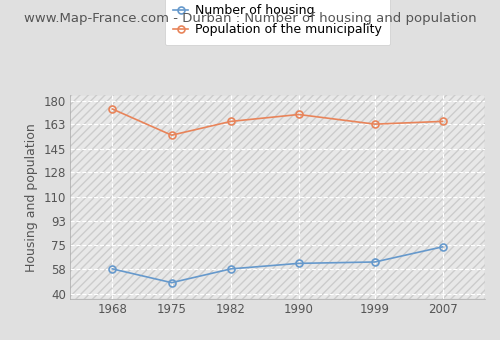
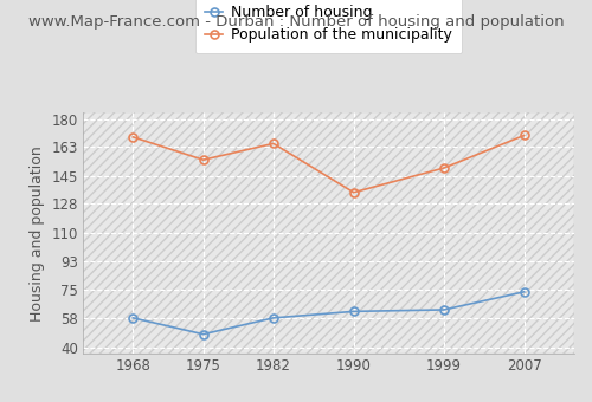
Population of the municipality/1968: 174 -> 169
Population of the municipality/1990: 170 -> 135
Population of the municipality/1999: 163 -> 150
Population of the municipality/2007: 165 -> 170
